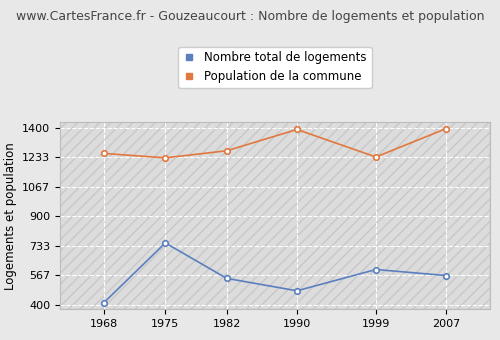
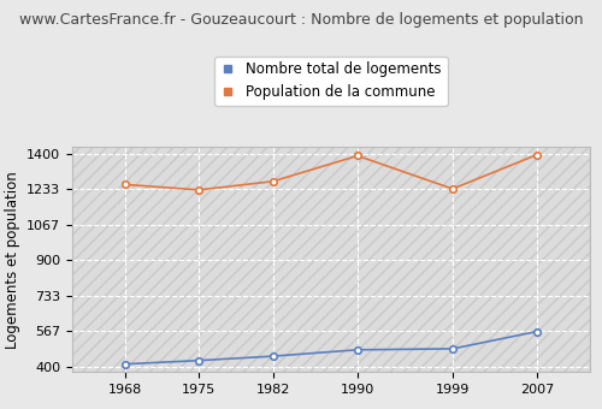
Nombre total de logements/1975: 750 -> 430
Nombre total de logements/1982: 550 -> 450
Nombre total de logements/1999: 600 -> 480
